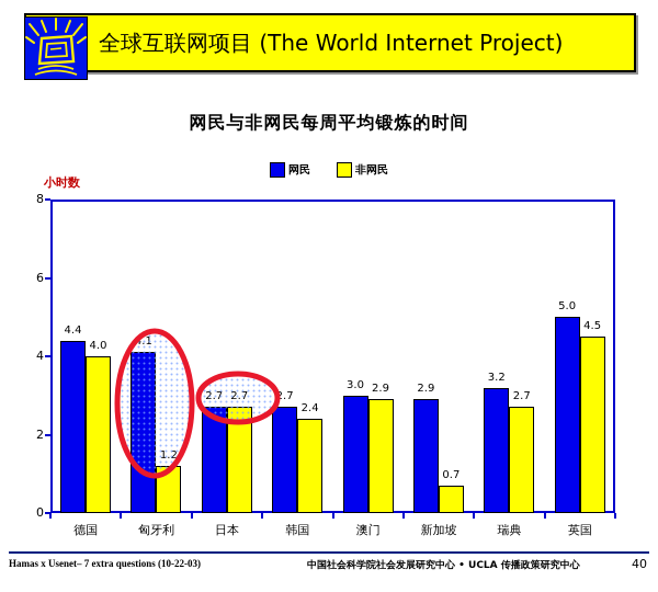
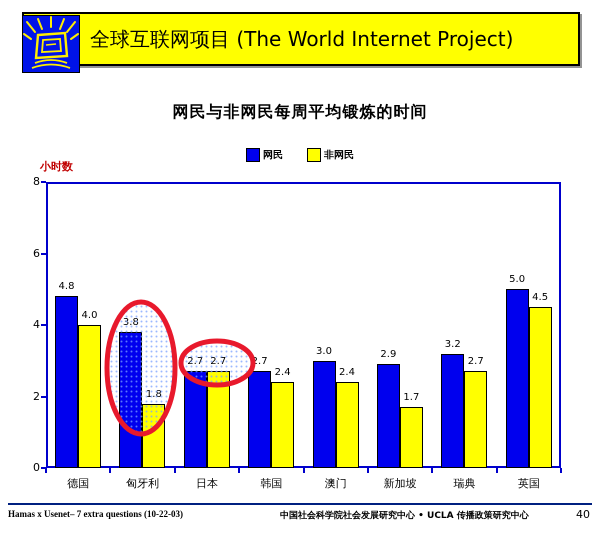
网民/德国: 4.4 -> 4.8
网民/匈牙利: 4.1 -> 3.8
非网民/匈牙利: 1.2 -> 1.8
非网民/澳门: 2.9 -> 2.4
非网民/新加坡: 0.7 -> 1.7
